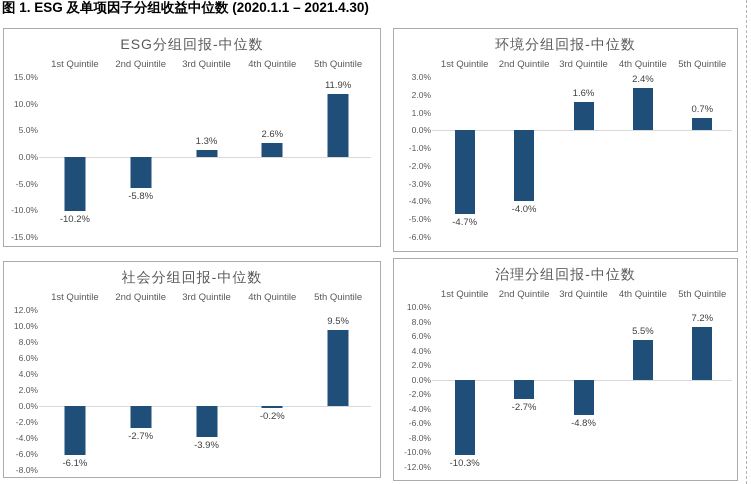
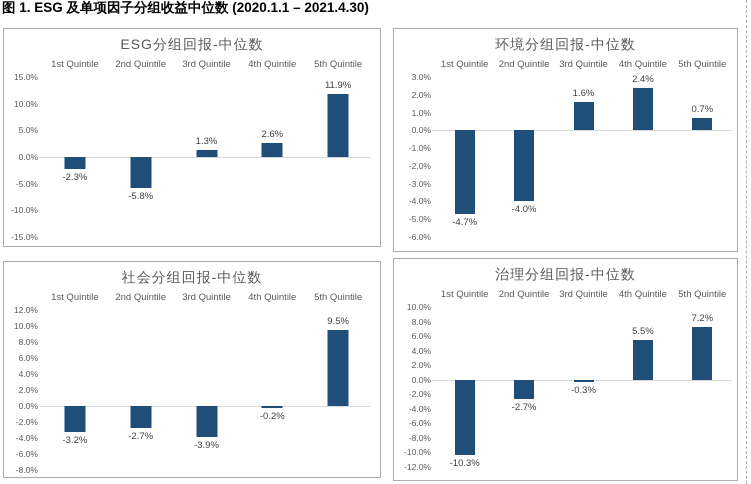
ESG分组回报-中位数/1st Quintile: -10.2% -> -2.3%
社会分组回报-中位数/1st Quintile: -6.1% -> -3.2%
治理分组回报-中位数/3rd Quintile: -4.8% -> -0.3%
